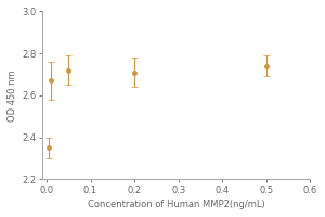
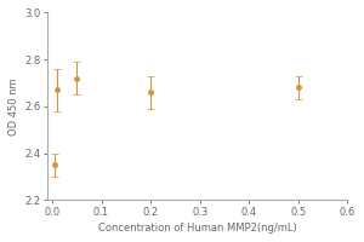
0.2: 2.71 -> 2.66
0.5: 2.74 -> 2.68
